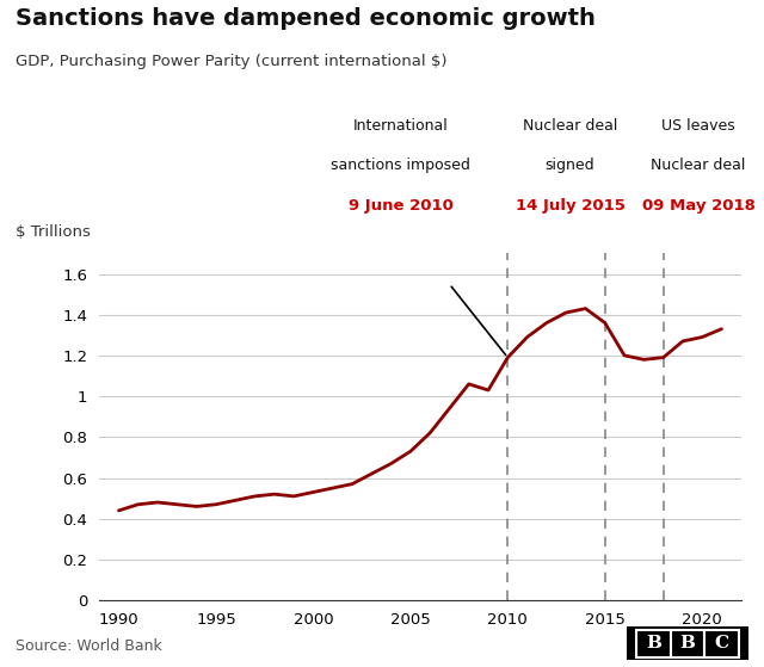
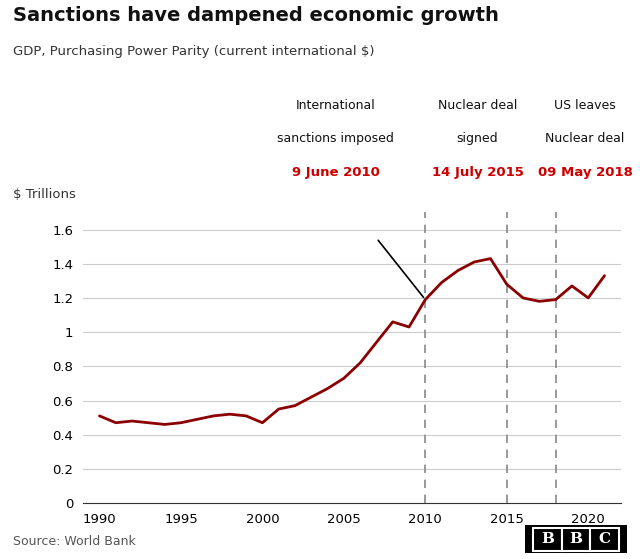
1990: 0.44 -> 0.51
2000: 0.53 -> 0.47
2015: 1.36 -> 1.28
2020: 1.29 -> 1.20
